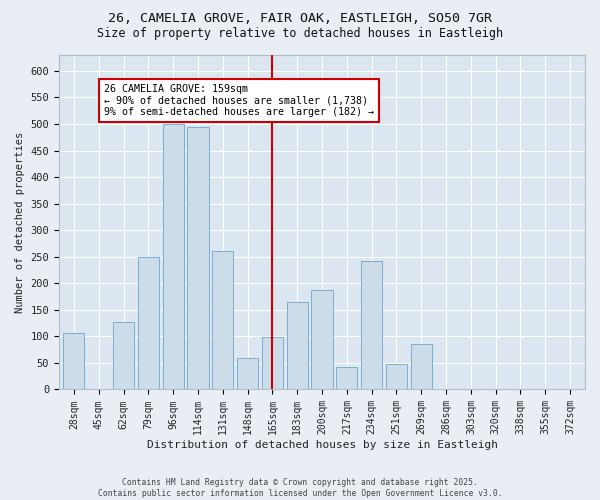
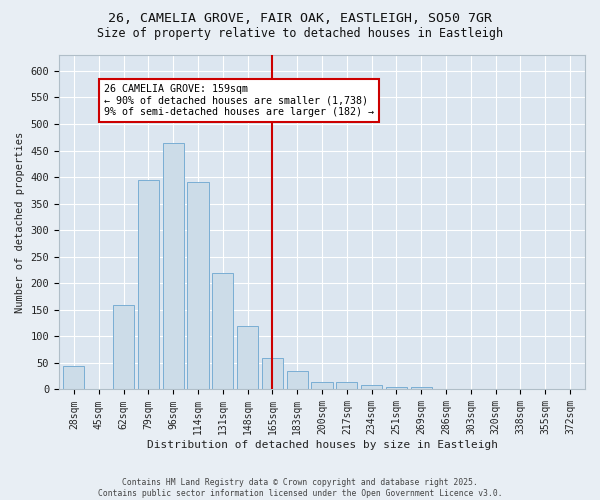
28sqm: 106 -> 44
62sqm: 128 -> 160
79sqm: 250 -> 395
96sqm: 500 -> 465
114sqm: 494 -> 390
131sqm: 260 -> 220
148sqm: 60 -> 120
165sqm: 98 -> 60
183sqm: 164 -> 35
200sqm: 188 -> 15
217sqm: 42 -> 15
234sqm: 242 -> 8
251sqm: 48 -> 5
269sqm: 86 -> 5
